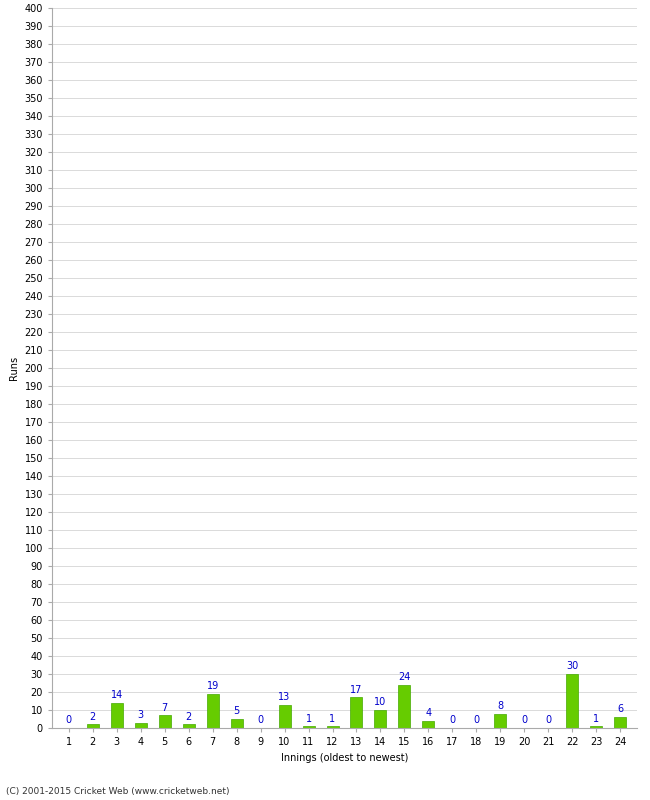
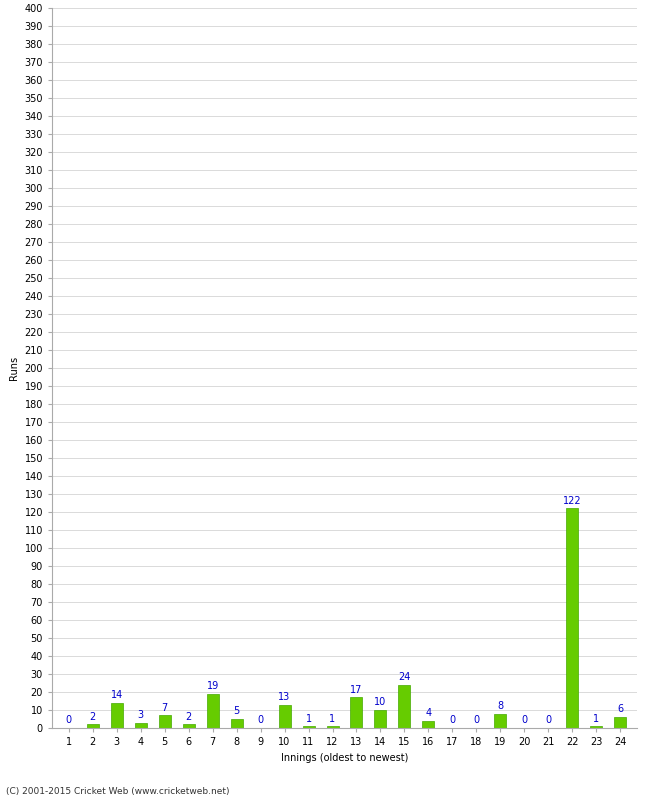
22: 30 -> 122
